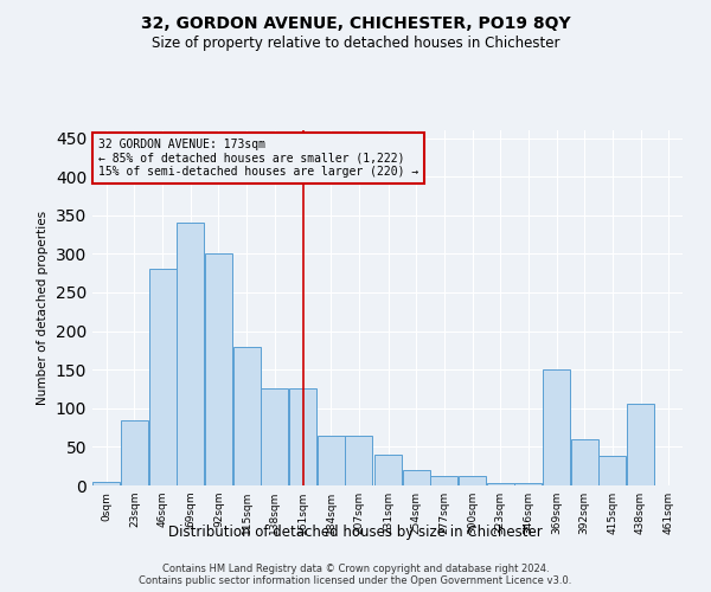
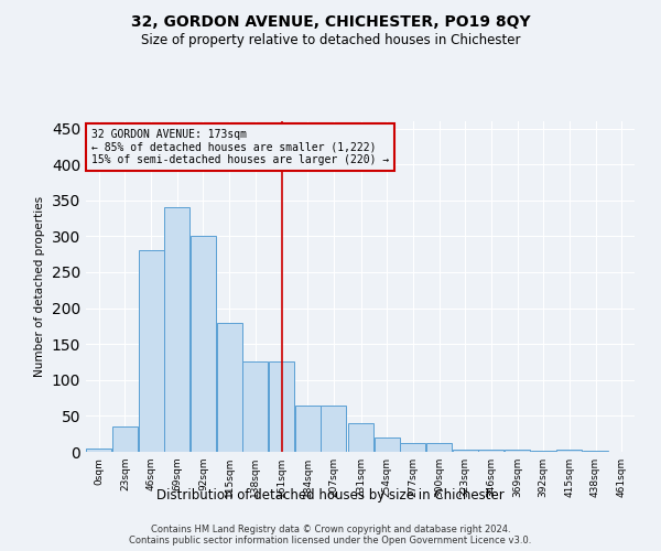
23sqm: 84 -> 35
369sqm: 150 -> 3
392sqm: 60 -> 1
415sqm: 38 -> 3
438sqm: 106 -> 1
